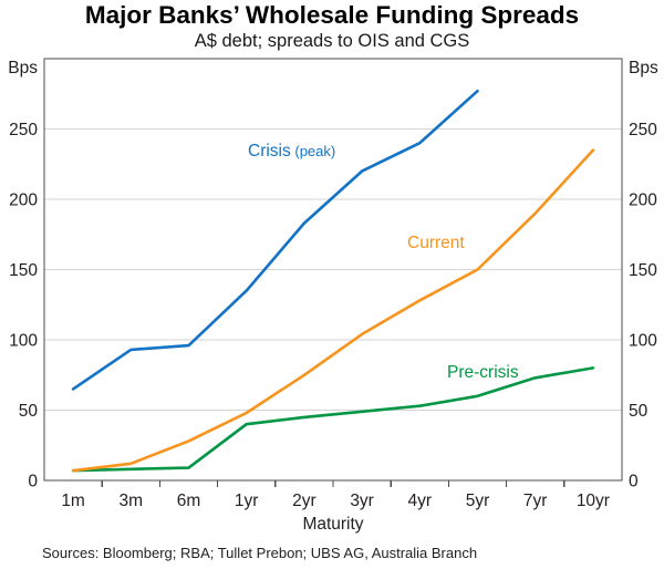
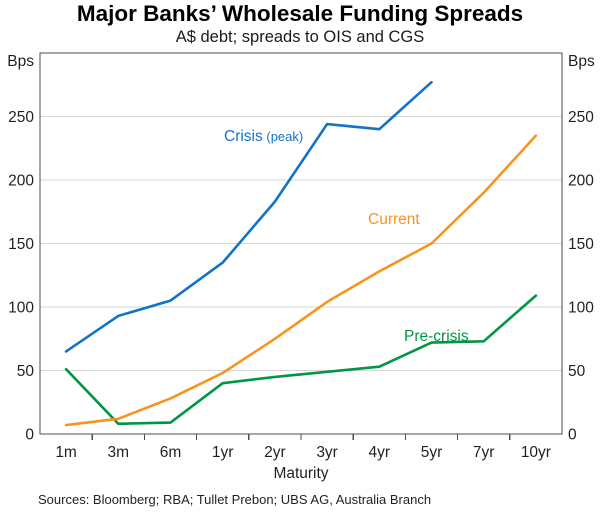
Pre-crisis/1m: 7 -> 51
Crisis (peak)/6m: 96 -> 105
Crisis (peak)/3yr: 220 -> 244
Pre-crisis/5yr: 60 -> 72
Pre-crisis/10yr: 80 -> 109
